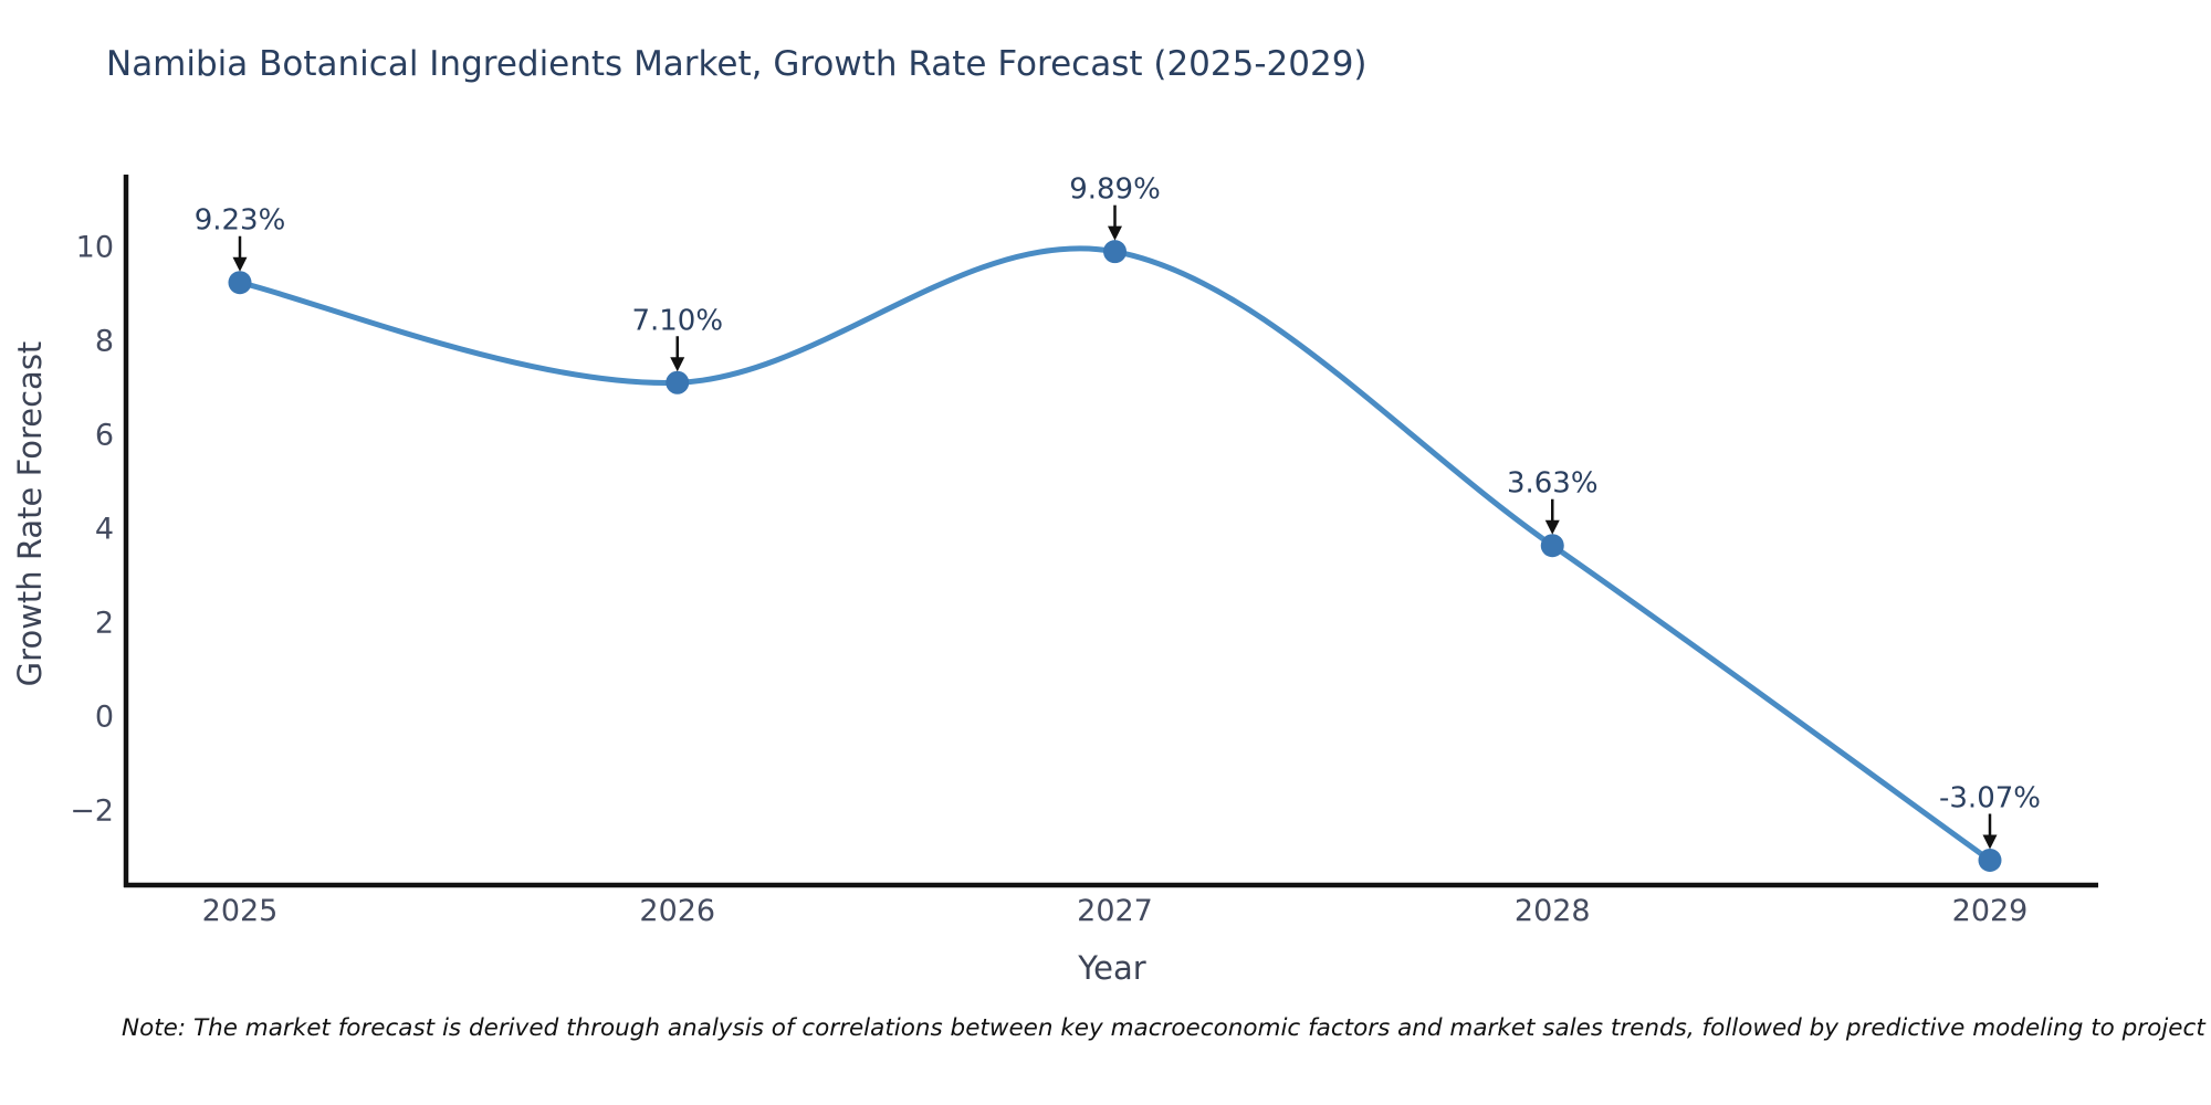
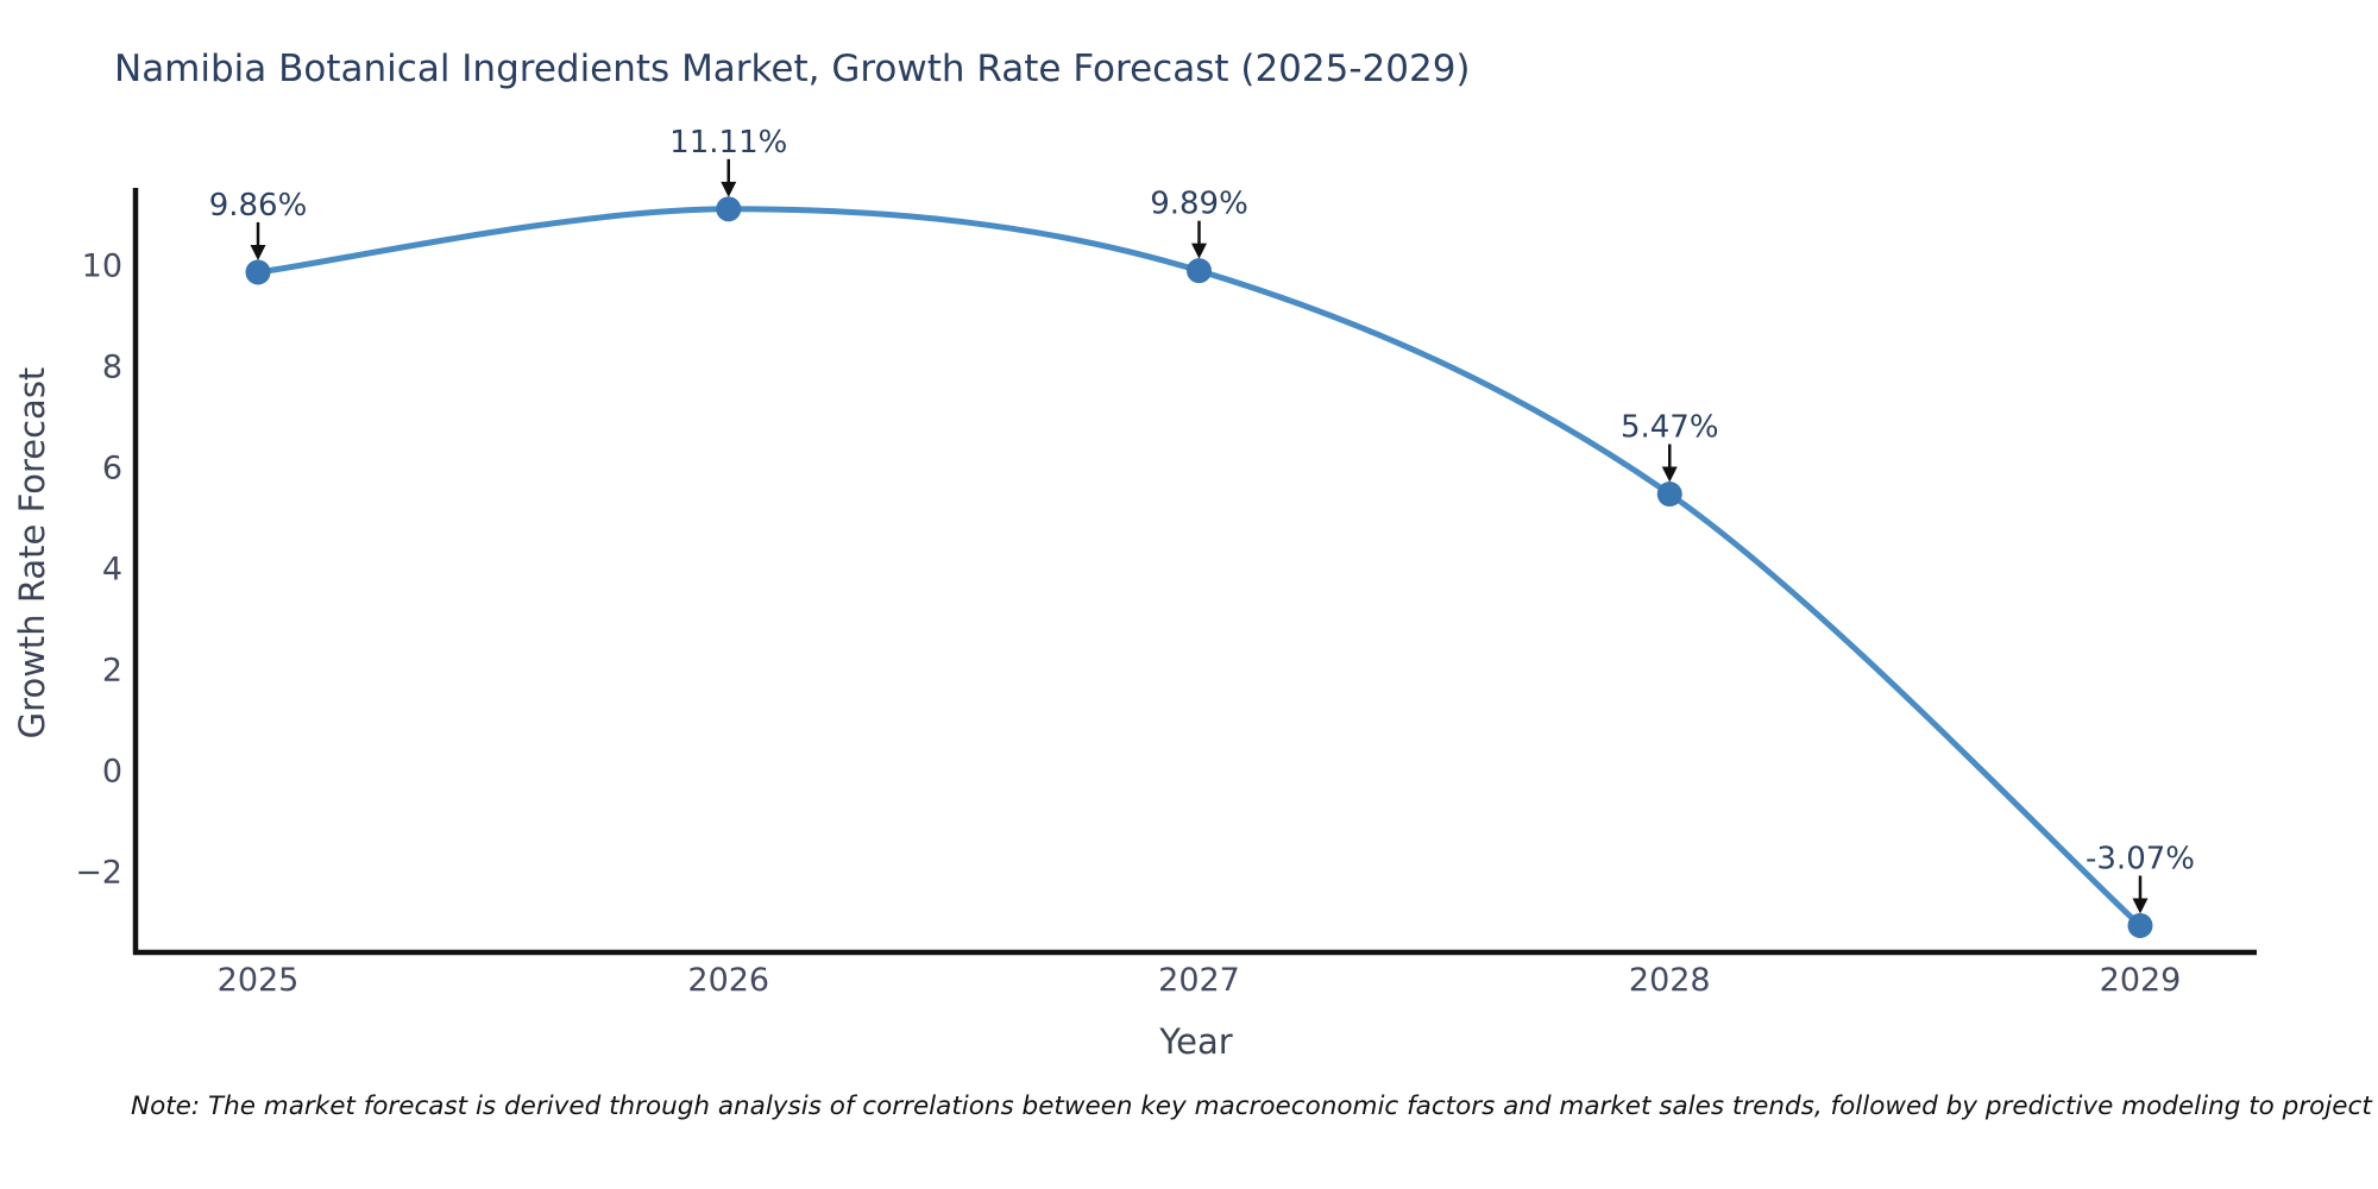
2025: 9.23% -> 9.86%
2026: 7.10% -> 11.11%
2028: 3.63% -> 5.47%
